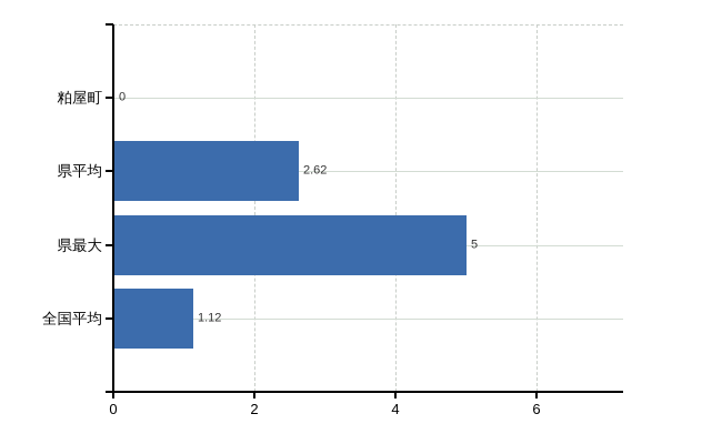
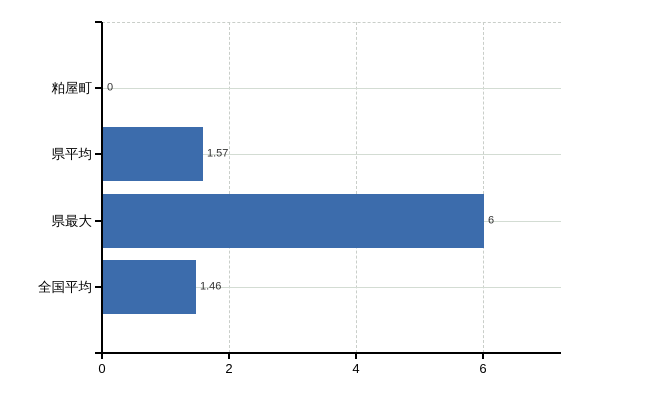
県平均: 2.62 -> 1.57
県最大: 5 -> 6
全国平均: 1.12 -> 1.46
